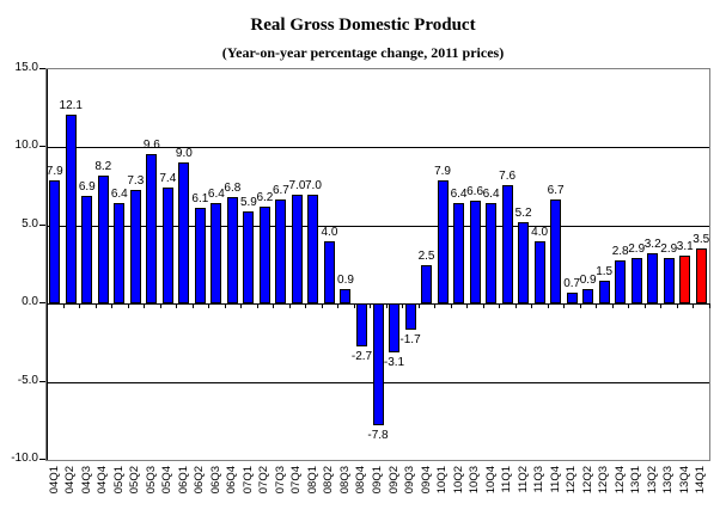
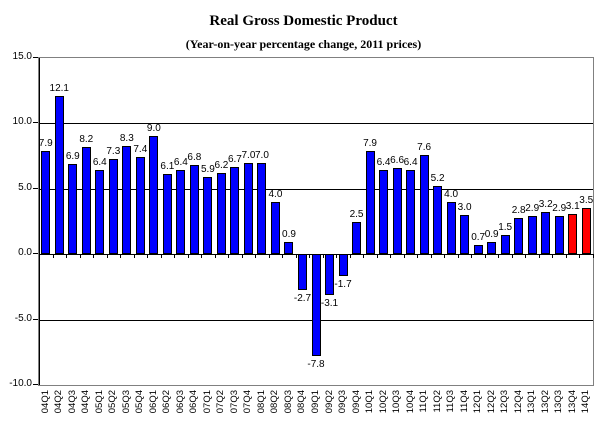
05Q3: 9.6 -> 8.3
11Q4: 6.7 -> 3.0
